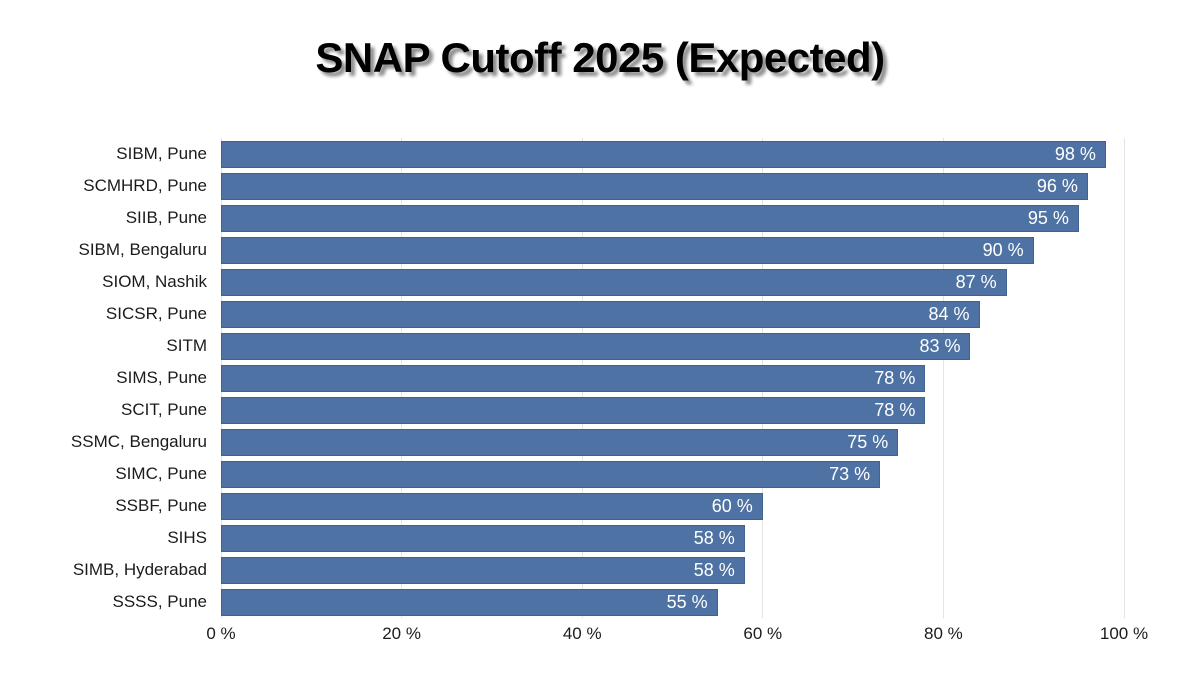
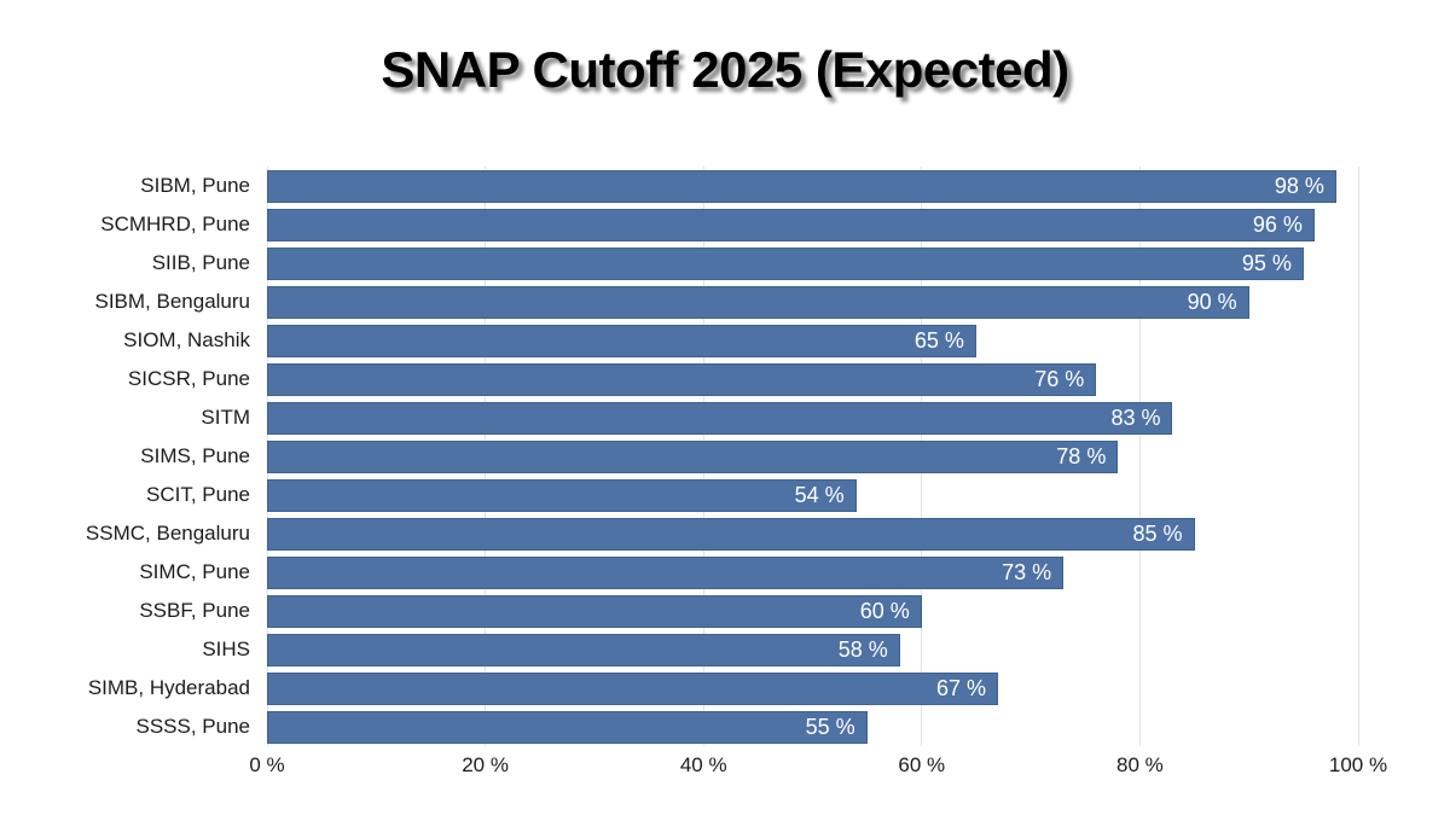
SIOM, Nashik: 87 -> 65
SICSR, Pune: 84 -> 76
SCIT, Pune: 78 -> 54
SSMC, Bengaluru: 75 -> 85
SIMB, Hyderabad: 58 -> 67
